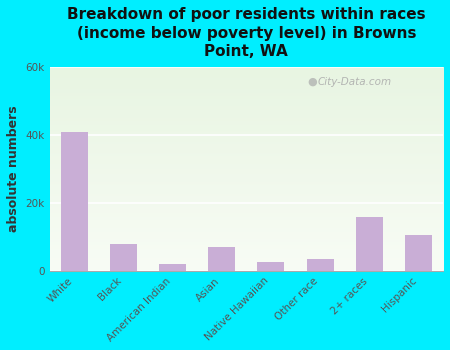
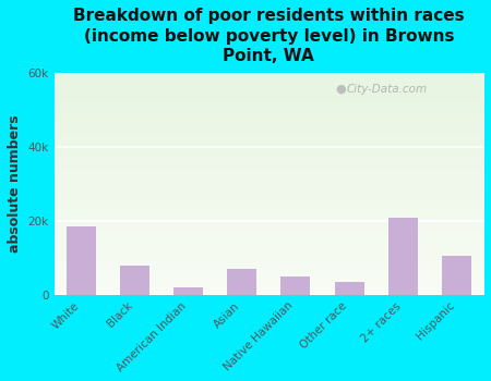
White: 41.0k -> 18.5k
Native Hawaiian: 2.5k -> 5.0k
2+ races: 16.0k -> 21.0k
